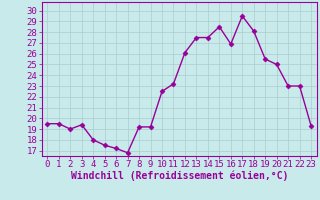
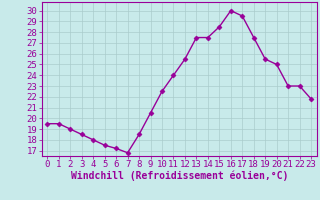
3: 19.4 -> 18.5
8: 19.2 -> 18.5
9: 19.2 -> 20.5
11: 23.2 -> 24.0
12: 26.1 -> 25.5
16: 26.9 -> 30.0
18: 28.1 -> 27.5
23: 19.3 -> 21.8
